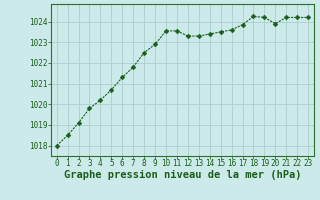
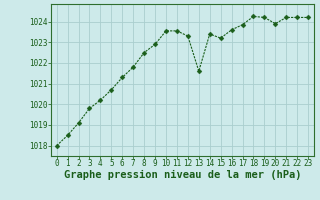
13: 1023.30 -> 1021.60
15: 1023.50 -> 1023.20
